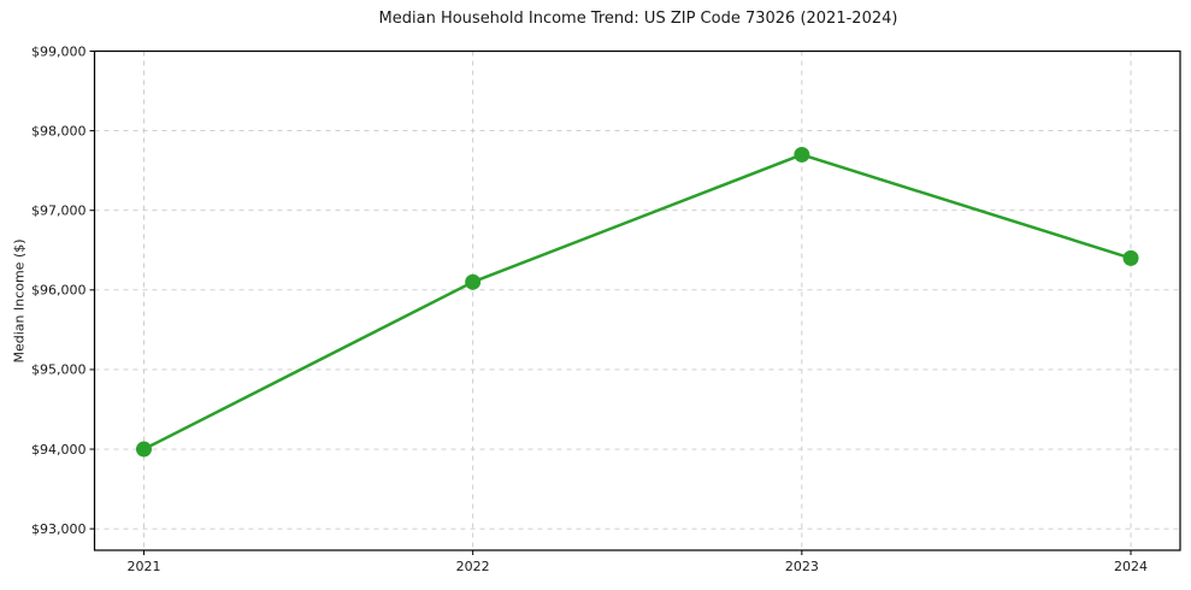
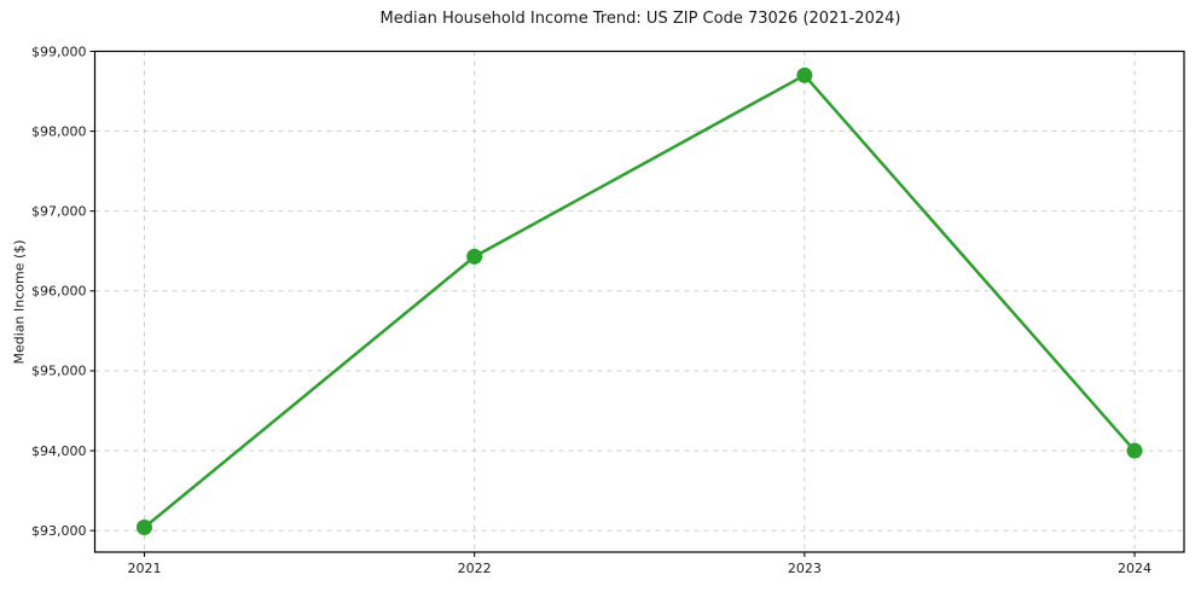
2021: $94000 -> $93000
2022: $96100 -> $96400
2023: $97700 -> $98700
2024: $96400 -> $94000
